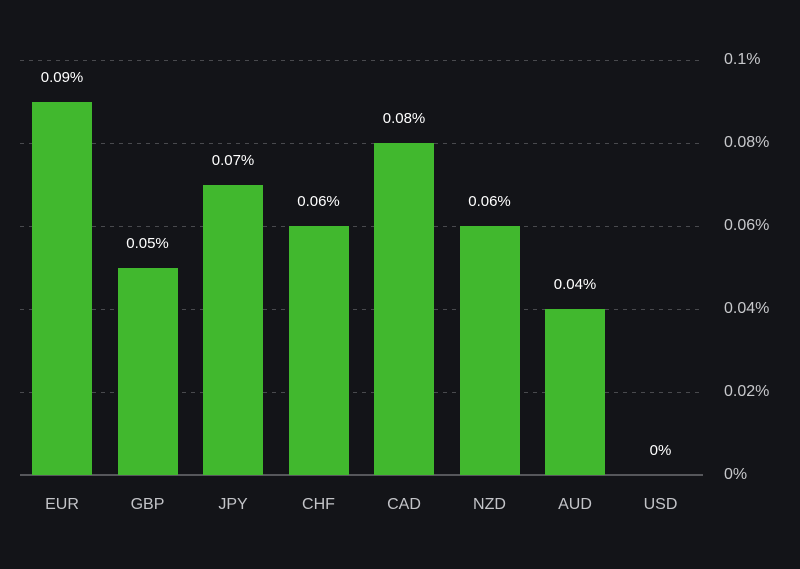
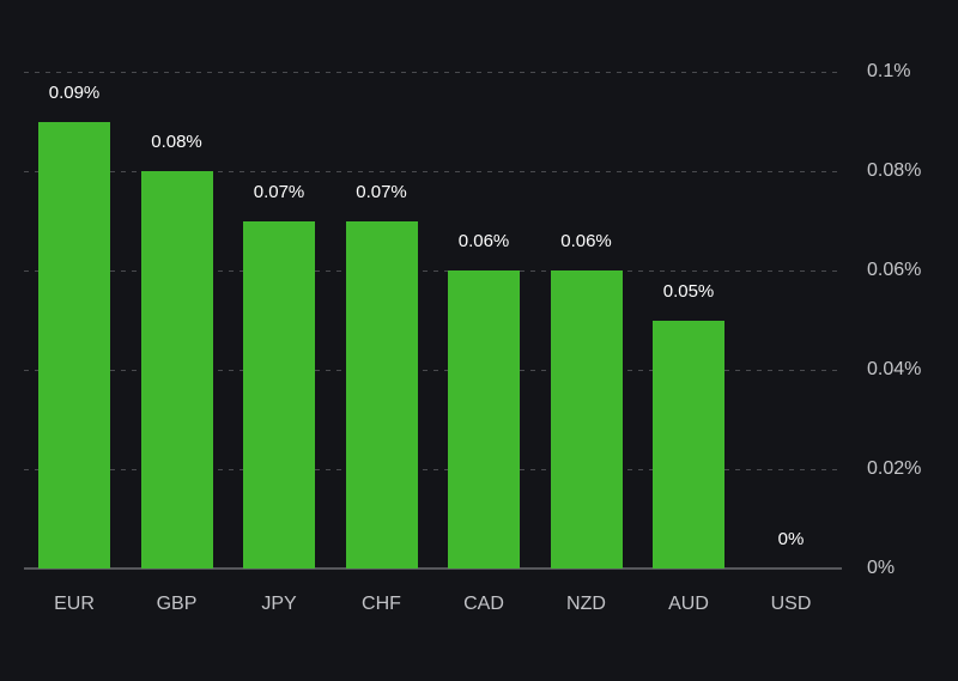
GBP: 0.05% -> 0.08%
CHF: 0.06% -> 0.07%
CAD: 0.08% -> 0.06%
AUD: 0.04% -> 0.05%
